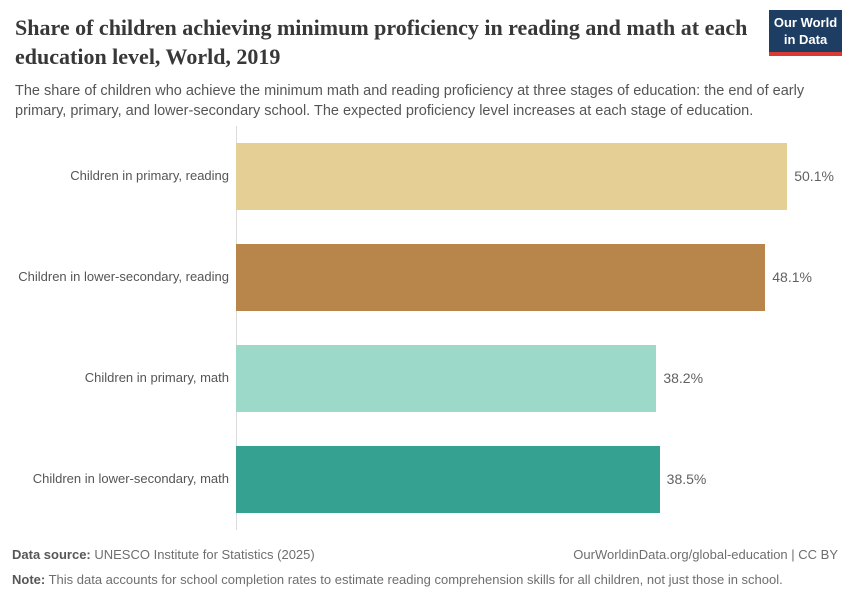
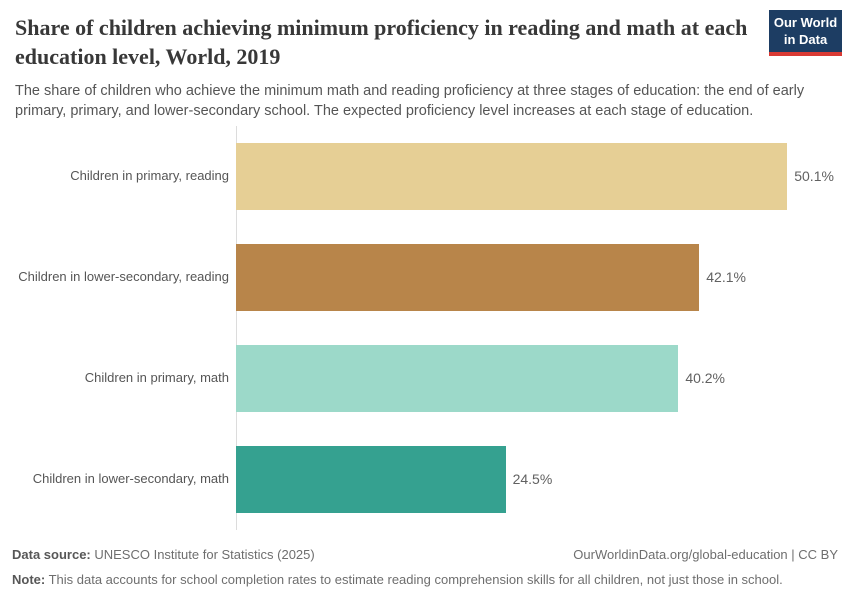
Children in lower-secondary, reading: 48.1% -> 42.1%
Children in primary, math: 38.2% -> 40.2%
Children in lower-secondary, math: 38.5% -> 24.5%
